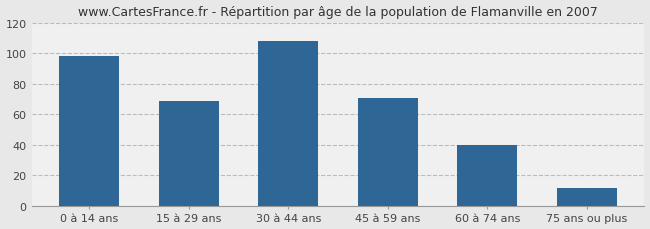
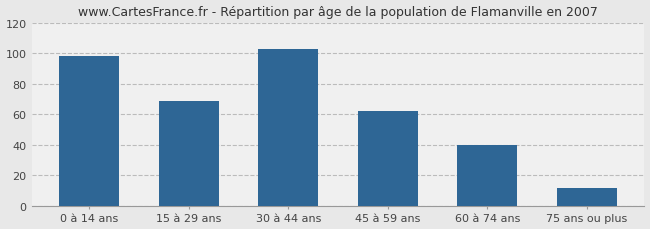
30 à 44 ans: 108 -> 103
45 à 59 ans: 71 -> 62
